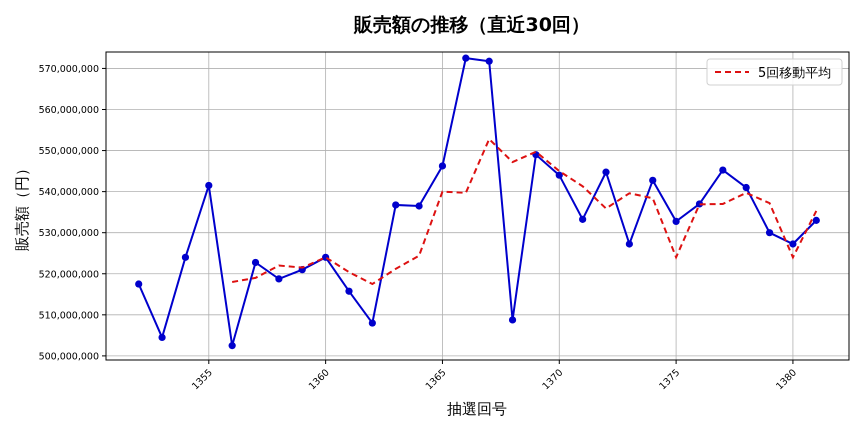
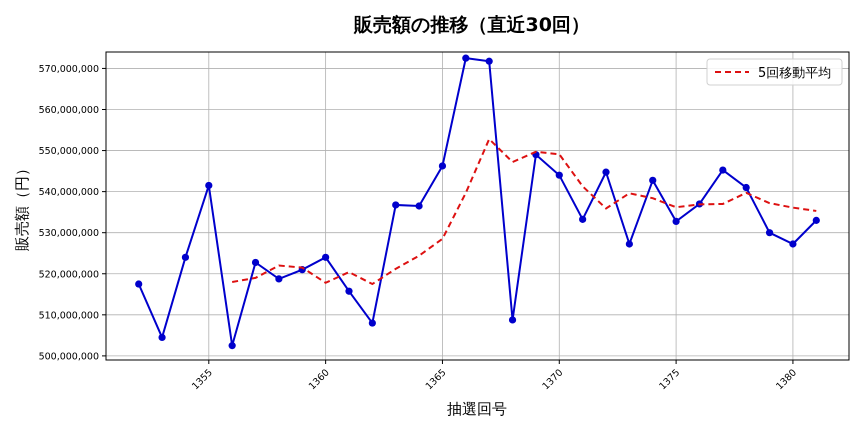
5回移動平均/1360: 524000000 -> 518000000
5回移動平均/1365: 540000000 -> 528000000
5回移動平均/1370: 545000000 -> 549000000
5回移動平均/1375: 524000000 -> 536000000
5回移動平均/1380: 524000000 -> 536000000
